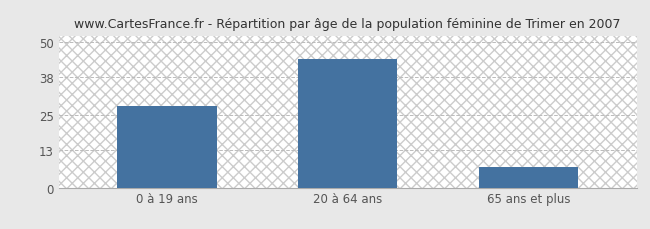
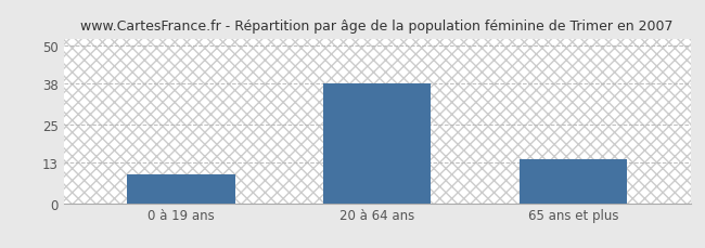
0 à 19 ans: 28 -> 9
20 à 64 ans: 44 -> 38
65 ans et plus: 7 -> 14
